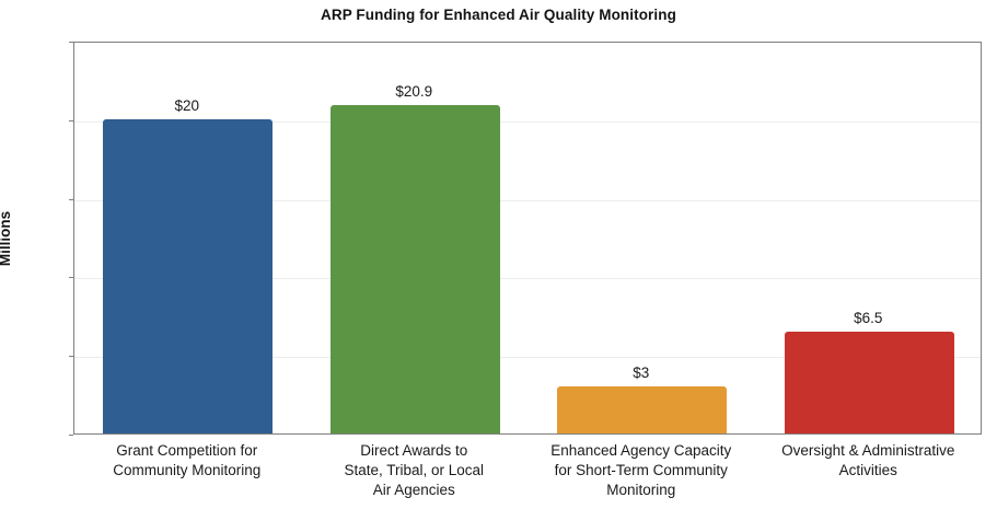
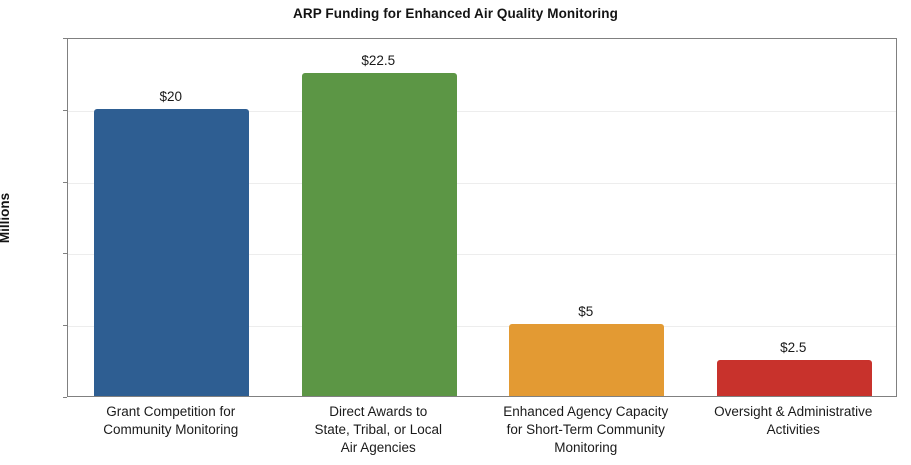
Direct Awards to State, Tribal, or Local Air Agencies: $20.9 -> $22.5
Enhanced Agency Capacity for Short-Term Community Monitoring: $3 -> $5
Oversight & Administrative Activities: $6.5 -> $2.5
